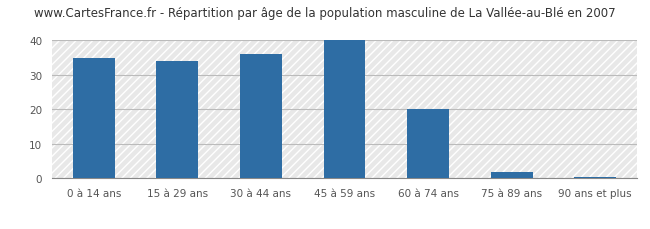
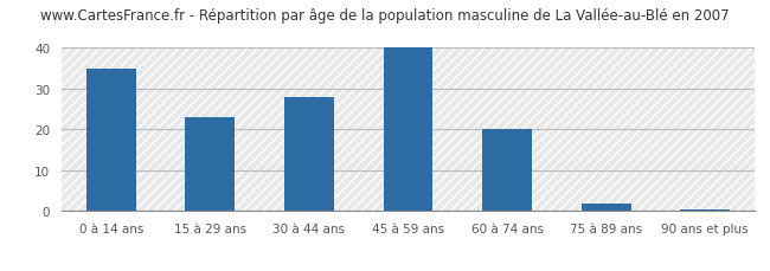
15 à 29 ans: 34.0 -> 23.0
30 à 44 ans: 36.0 -> 28.0
